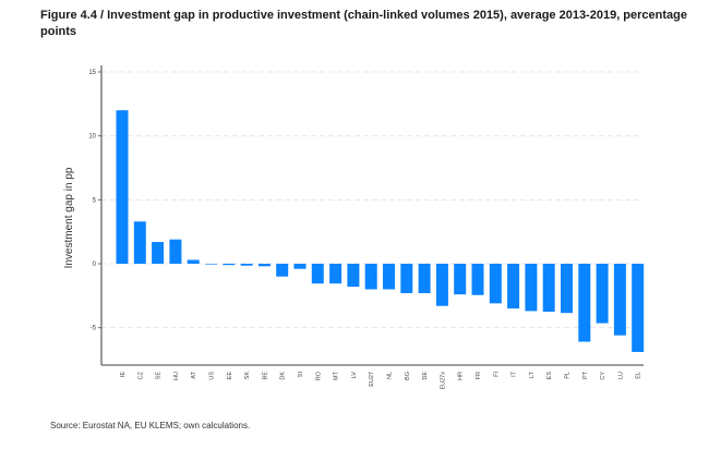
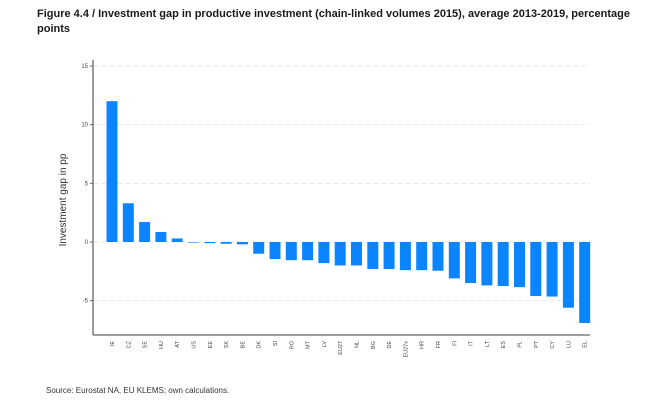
HU: 1.9 -> 0.8
SI: -0.4 -> -1.4
EU27x: -3.3 -> -2.4
PT: -6.1 -> -4.6
